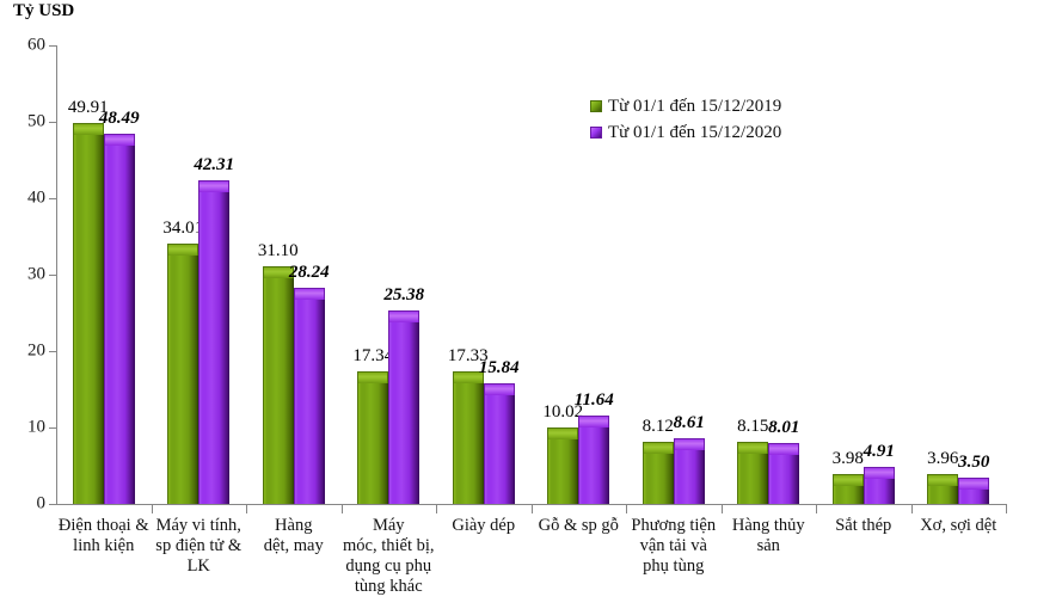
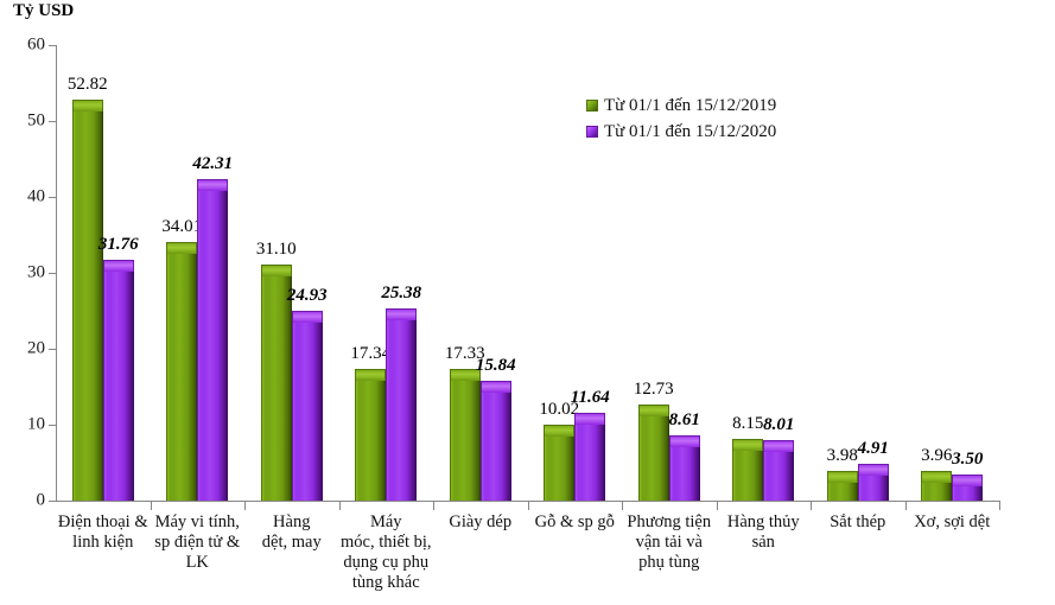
Từ 01/1 đến 15/12/2019/Điện thoại & linh kiện: 49.91 -> 52.82
Từ 01/1 đến 15/12/2020/Điện thoại & linh kiện: 48.49 -> 31.76
Từ 01/1 đến 15/12/2020/Hàng dệt, may: 28.24 -> 24.93
Từ 01/1 đến 15/12/2019/Phương tiện vận tải và phụ tùng: 8.12 -> 12.73
